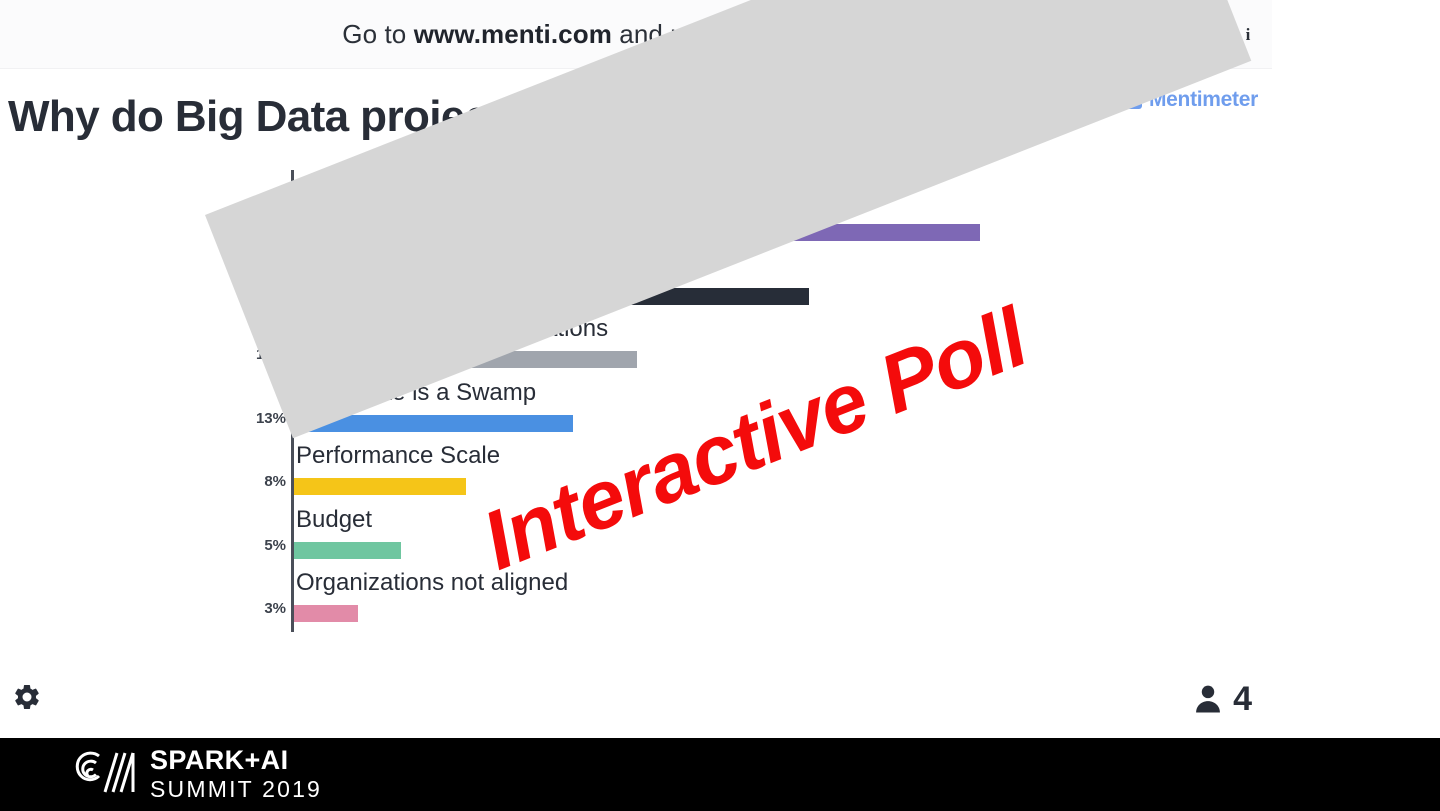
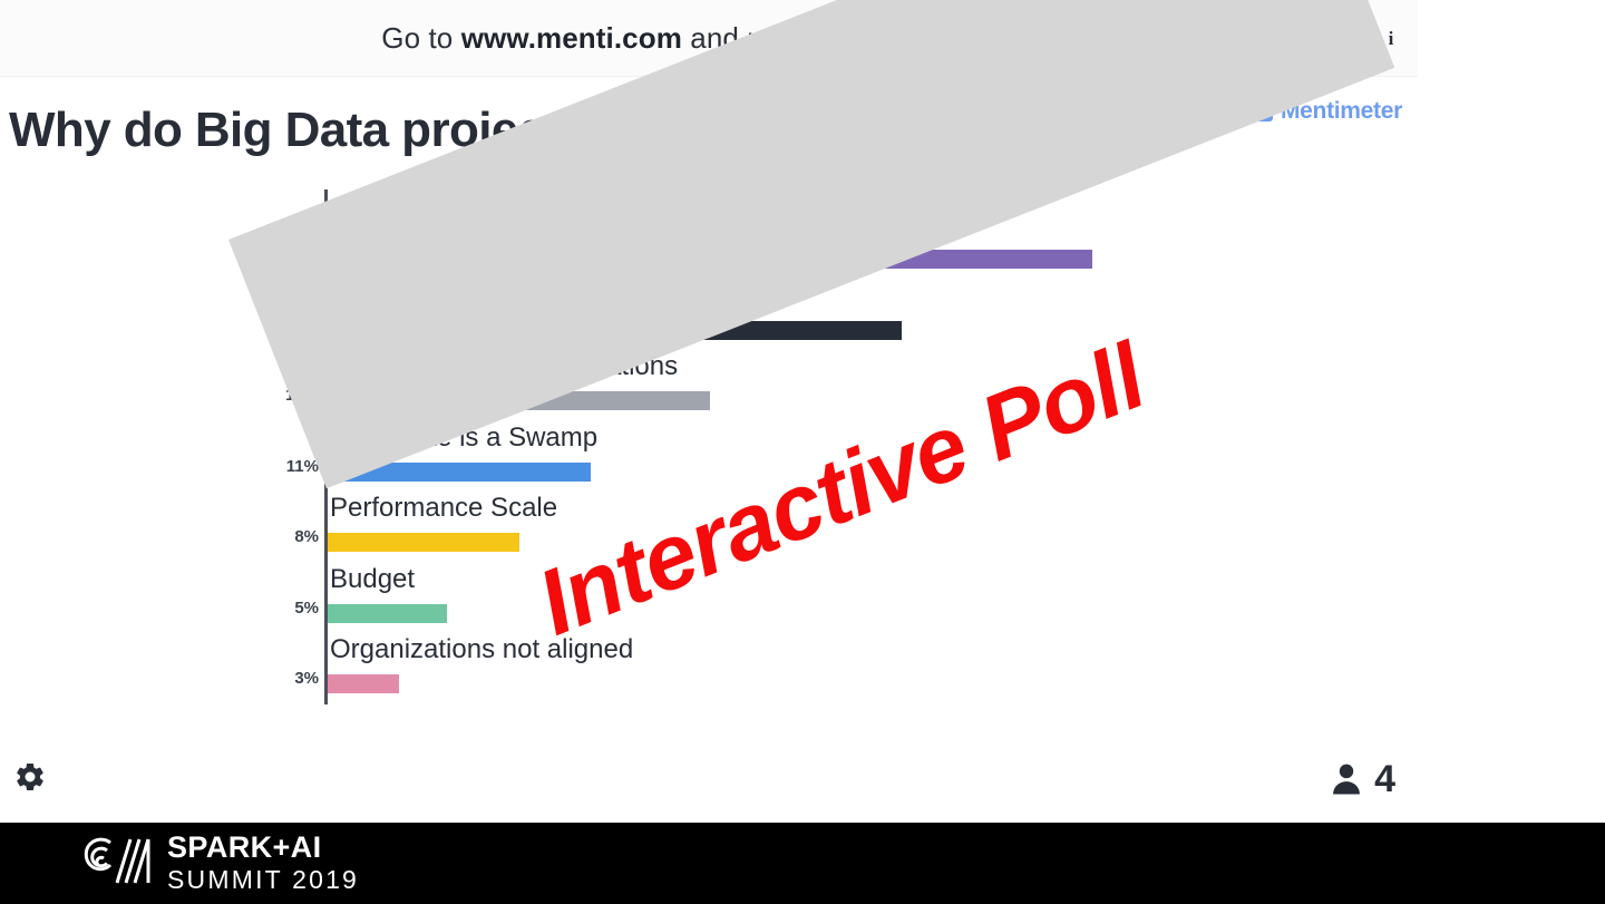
Data Lake is a Swamp: 13% -> 11%
